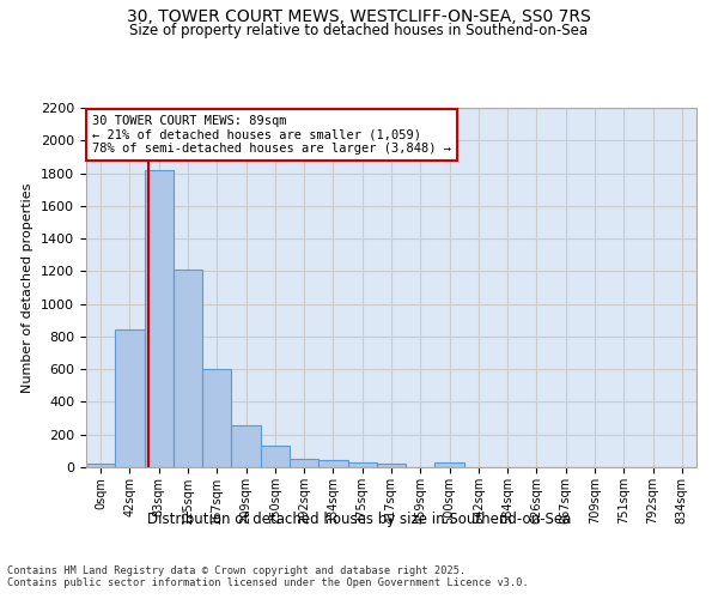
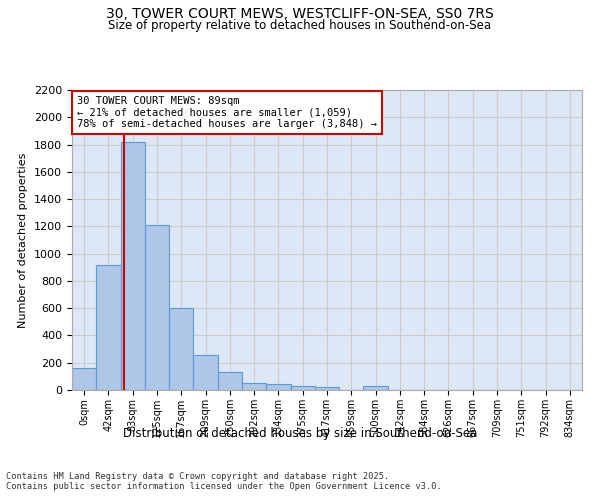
0sqm: 20 -> 160
42sqm: 840 -> 920
